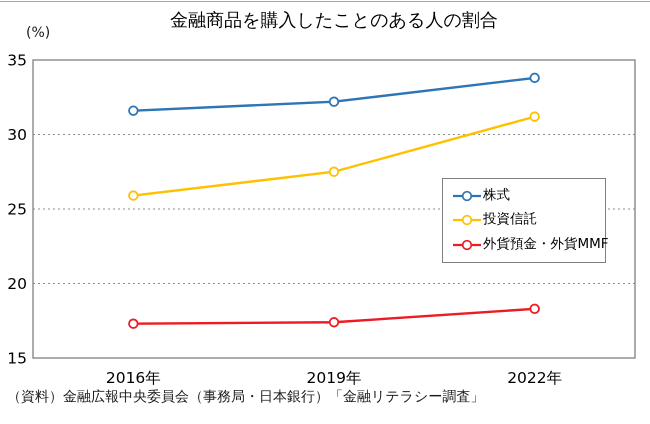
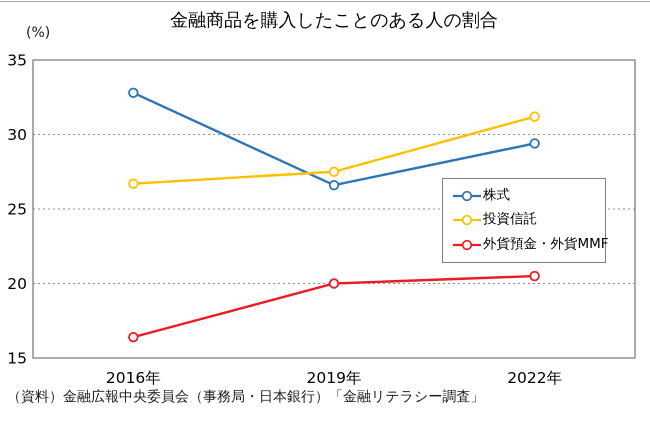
株式/2016年: 31.6 -> 32.8
投資信託/2016年: 25.9 -> 26.7
外貨預金・外貨MMF/2016年: 17.3 -> 16.4
株式/2019年: 32.2 -> 26.6
外貨預金・外貨MMF/2019年: 17.4 -> 20.0
株式/2022年: 33.8 -> 29.4
外貨預金・外貨MMF/2022年: 18.3 -> 20.5
